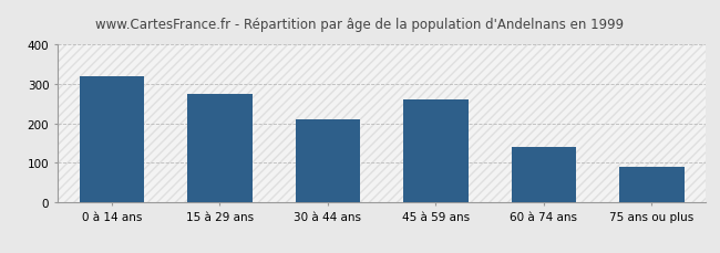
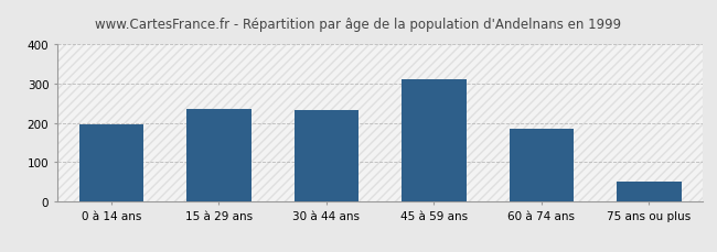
0 à 14 ans: 320 -> 197
15 à 29 ans: 275 -> 236
30 à 44 ans: 210 -> 232
45 à 59 ans: 260 -> 312
60 à 74 ans: 140 -> 186
75 ans ou plus: 90 -> 50
